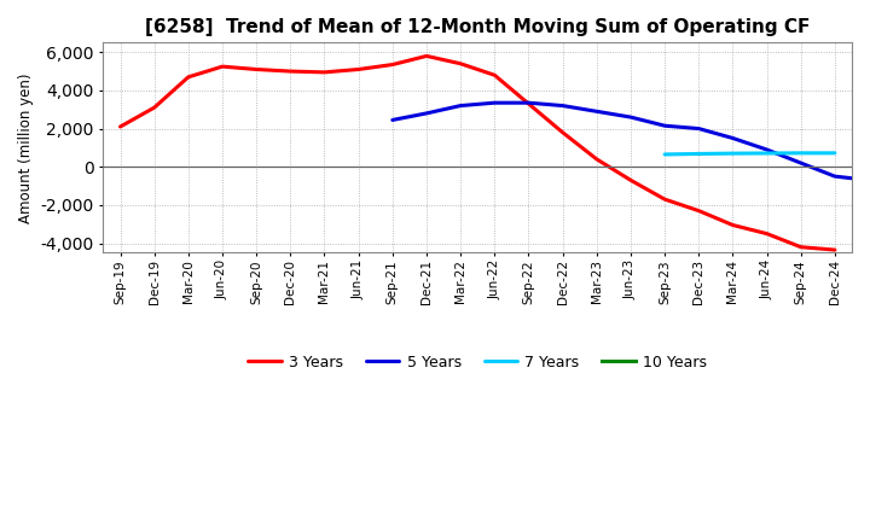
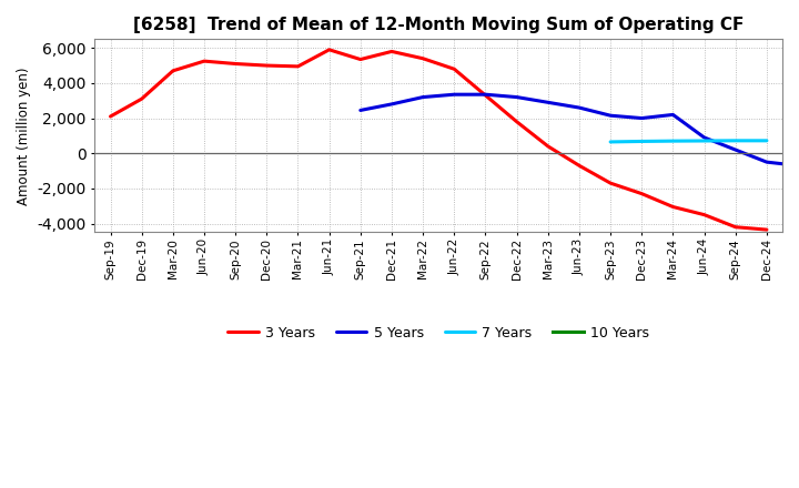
3 Years/Jun-21: 5,100 -> 5,900
5 Years/Mar-24: 1,500 -> 2,200
